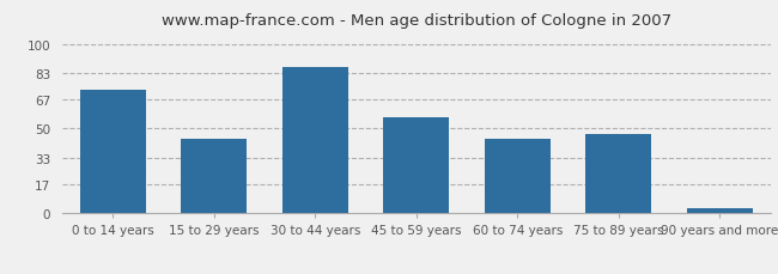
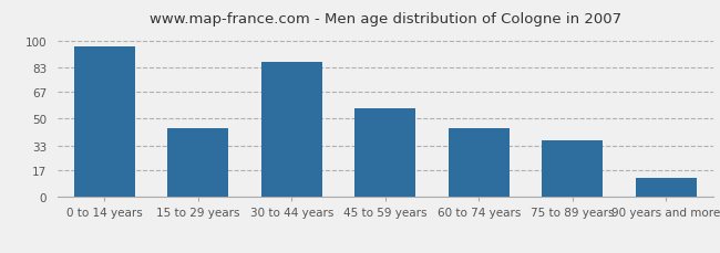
0 to 14 years: 73 -> 96
75 to 89 years: 47 -> 36
90 years and more: 3 -> 12
